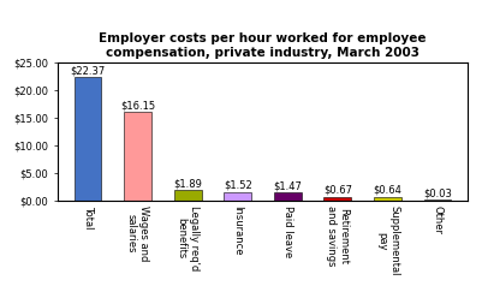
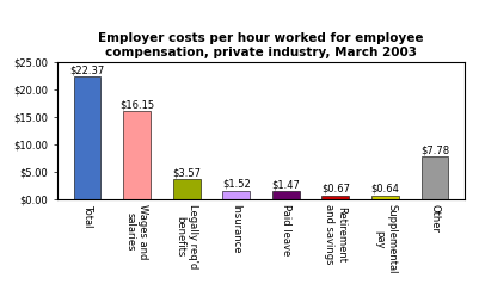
Legally req'd benefits: $1.89 -> $3.57
Other: $0.03 -> $7.78
